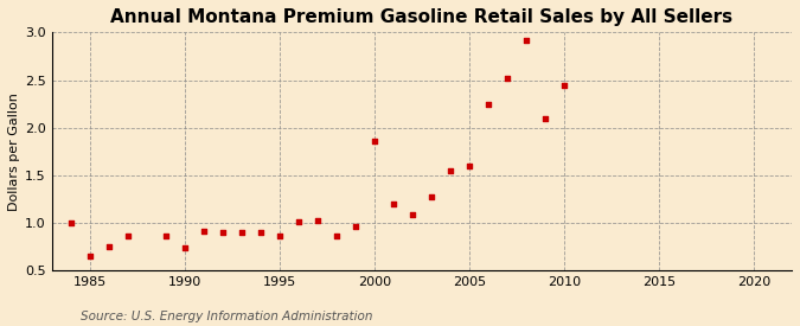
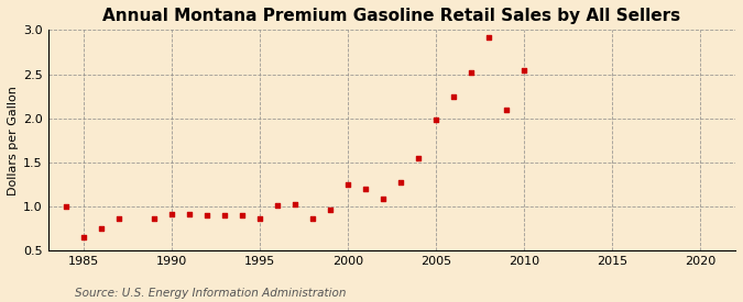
1990: 0.74 -> 0.91
2000: 1.86 -> 1.25
2005: 1.60 -> 1.98
2010: 2.44 -> 2.54
